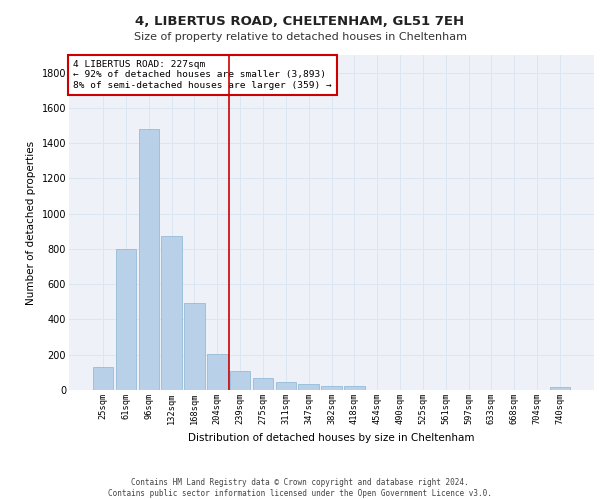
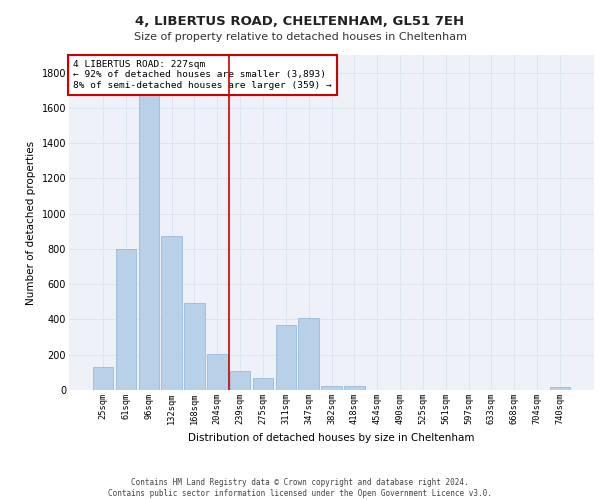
96sqm: 1480 -> 1690
311sqm: 50 -> 370
347sqm: 30 -> 410
